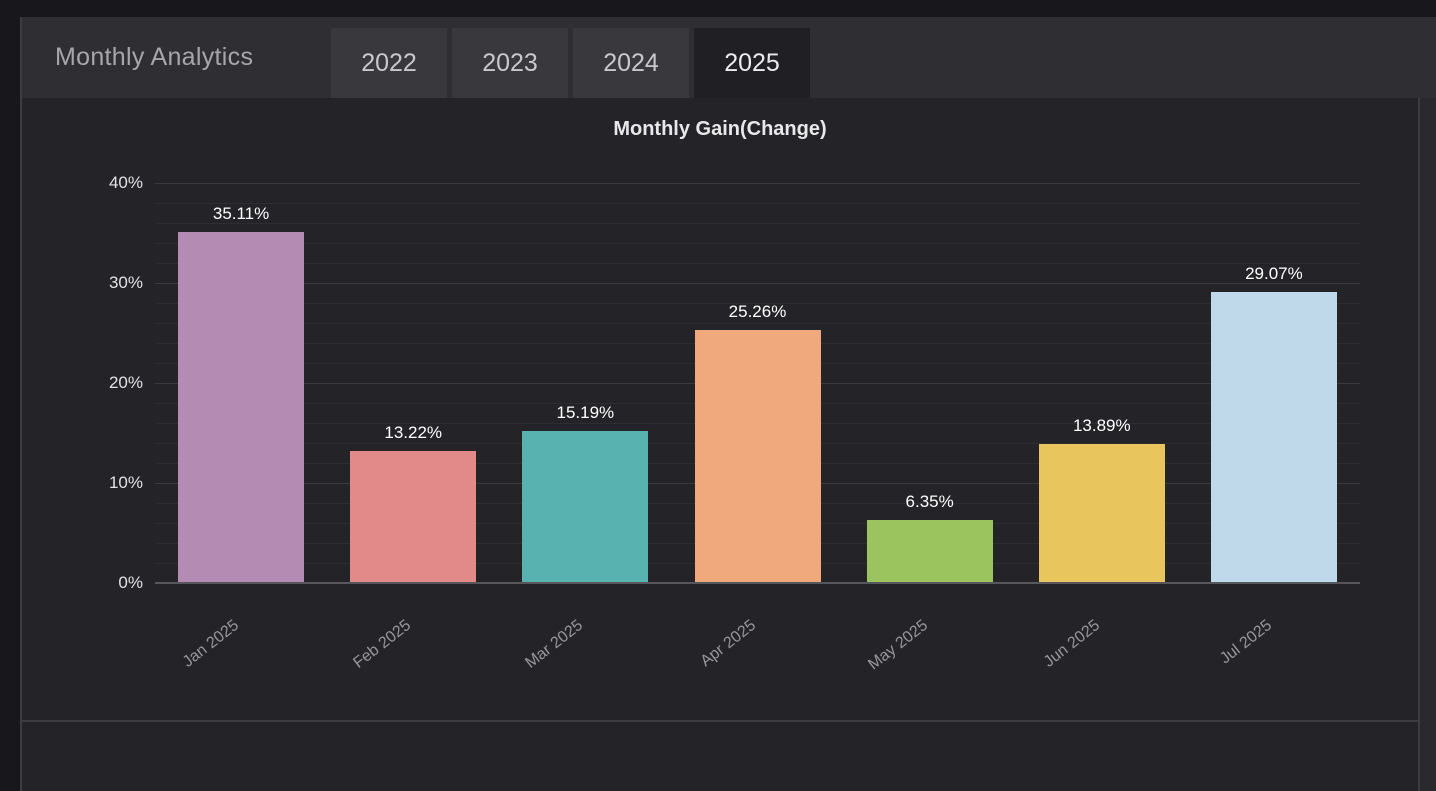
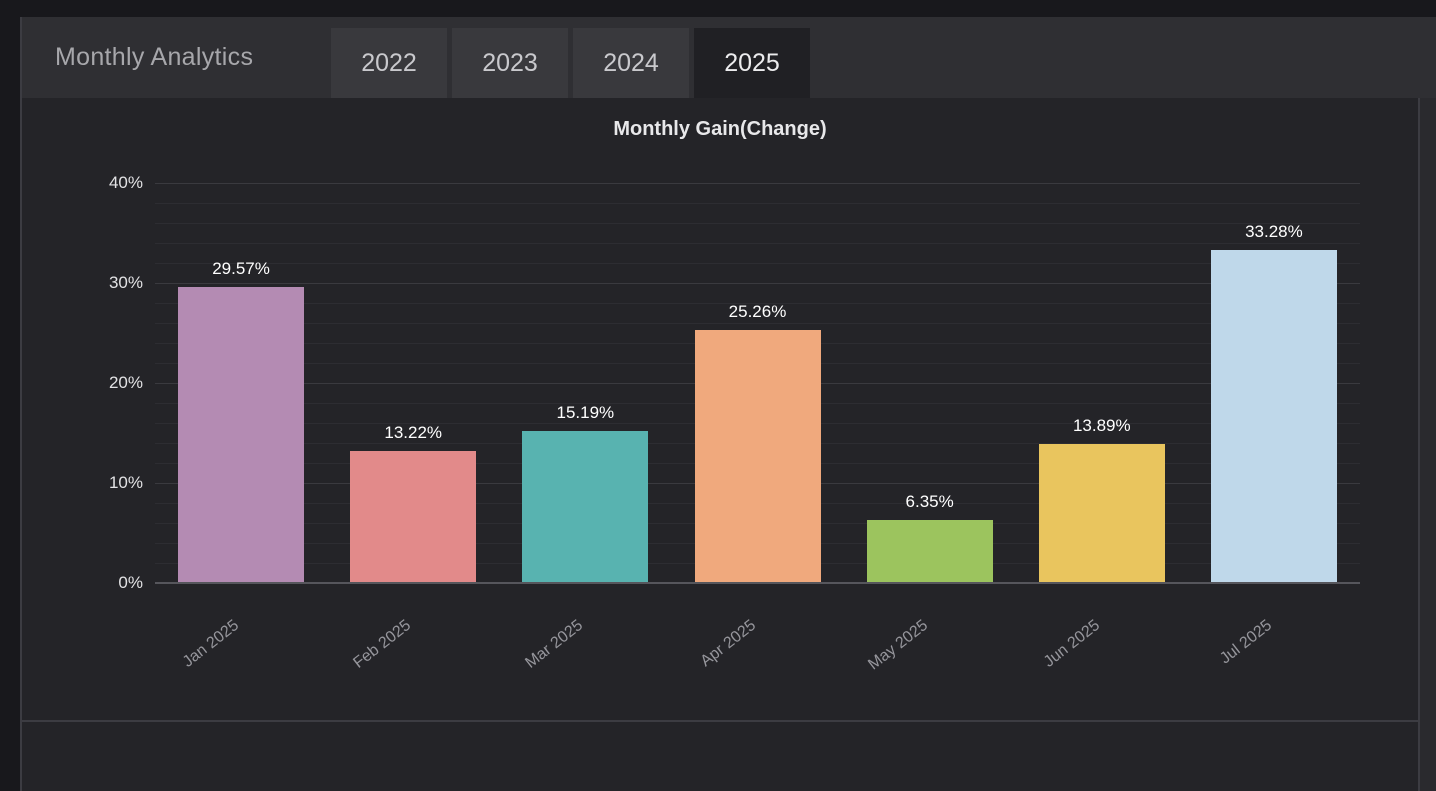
Jan 2025: 35.11% -> 29.57%
Jul 2025: 29.07% -> 33.28%
